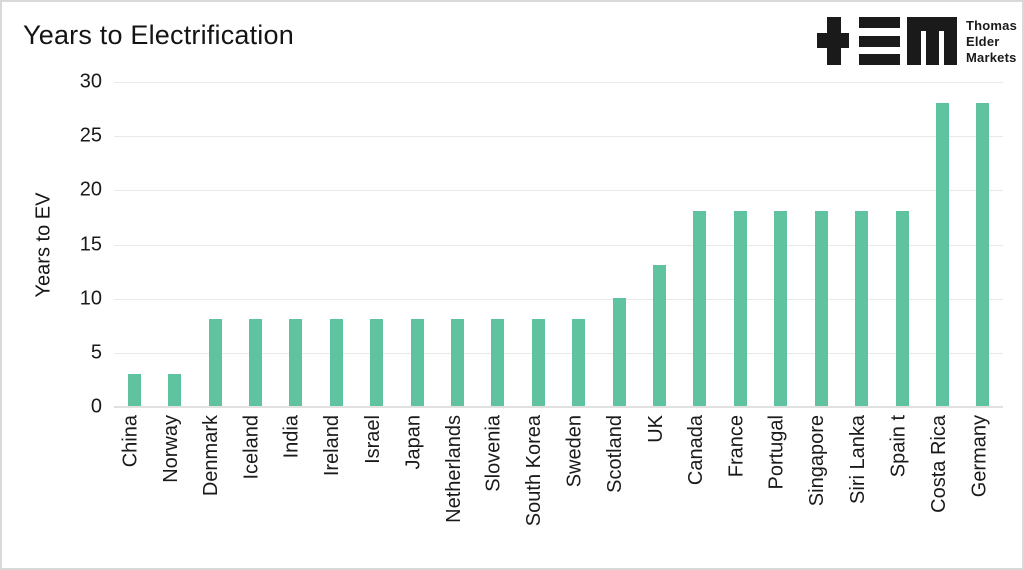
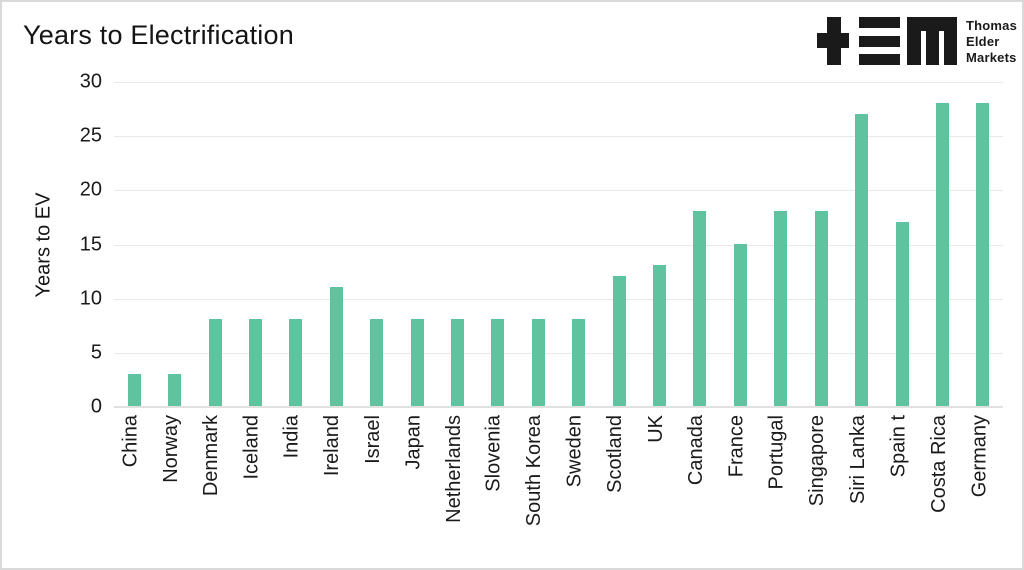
Ireland: 8 -> 11
Scotland: 10 -> 12
France: 18 -> 15
Siri Lanka: 18 -> 27
Spain t: 18 -> 17
